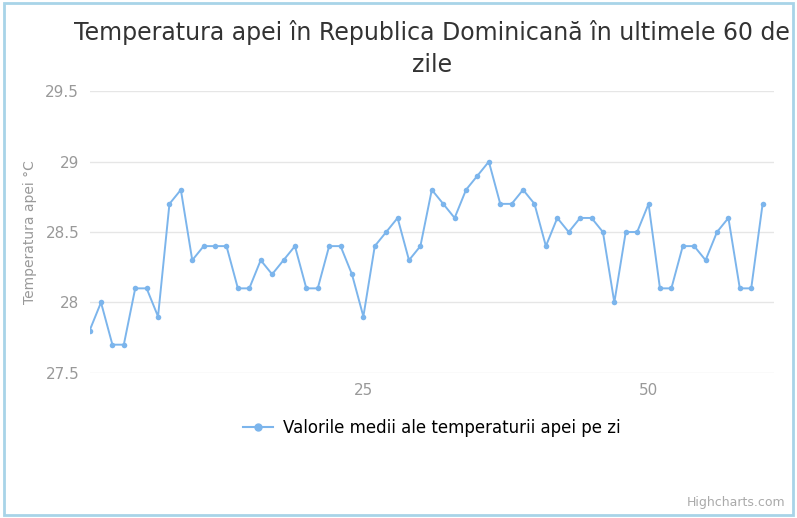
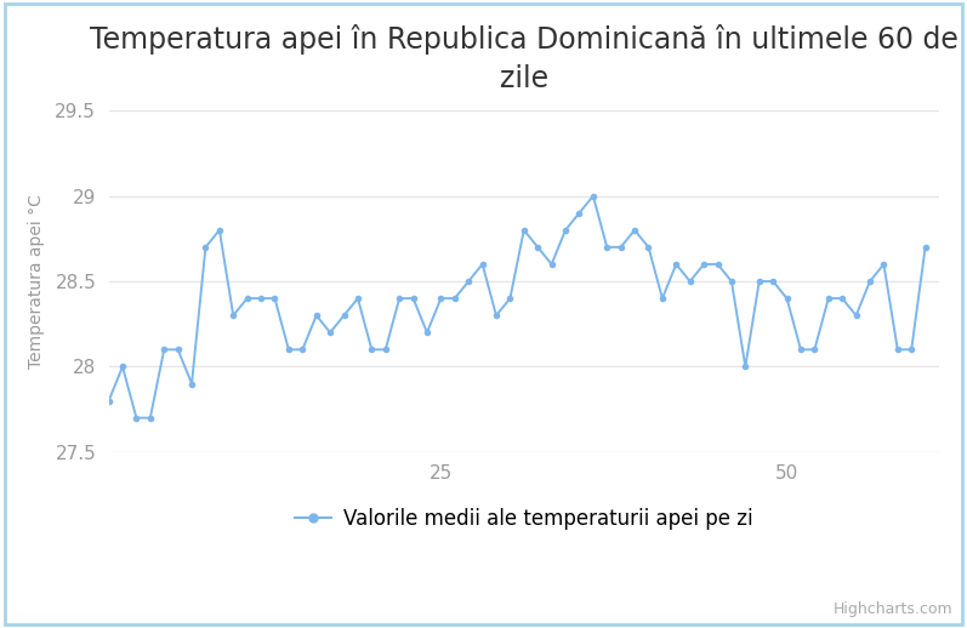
25: 27.9 -> 28.4
50: 28.7 -> 28.4
